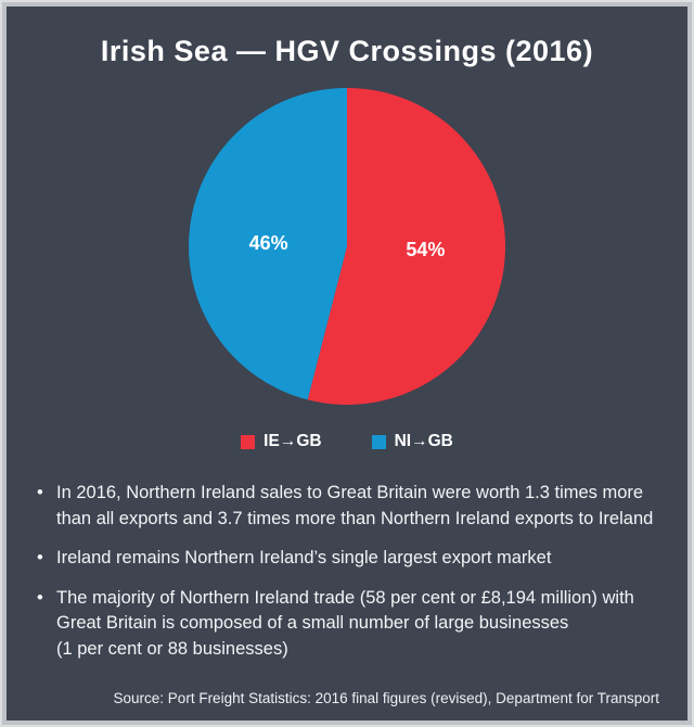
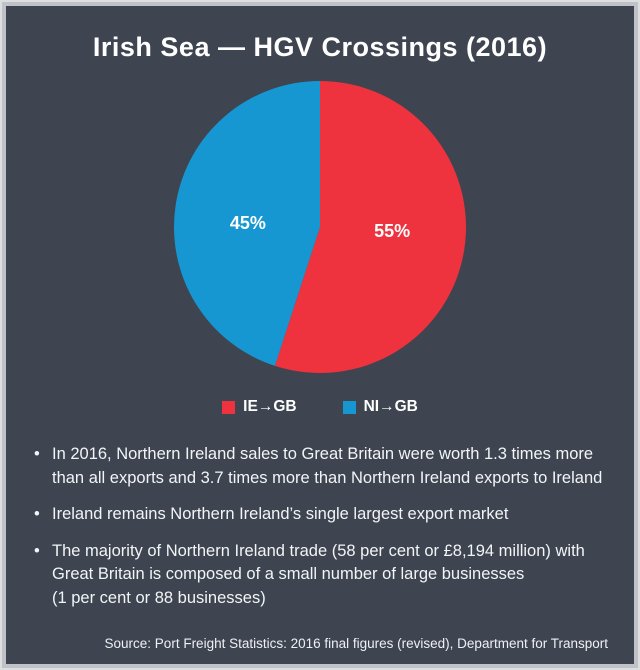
IE→GB: 54% -> 55%
NI→GB: 46% -> 45%
